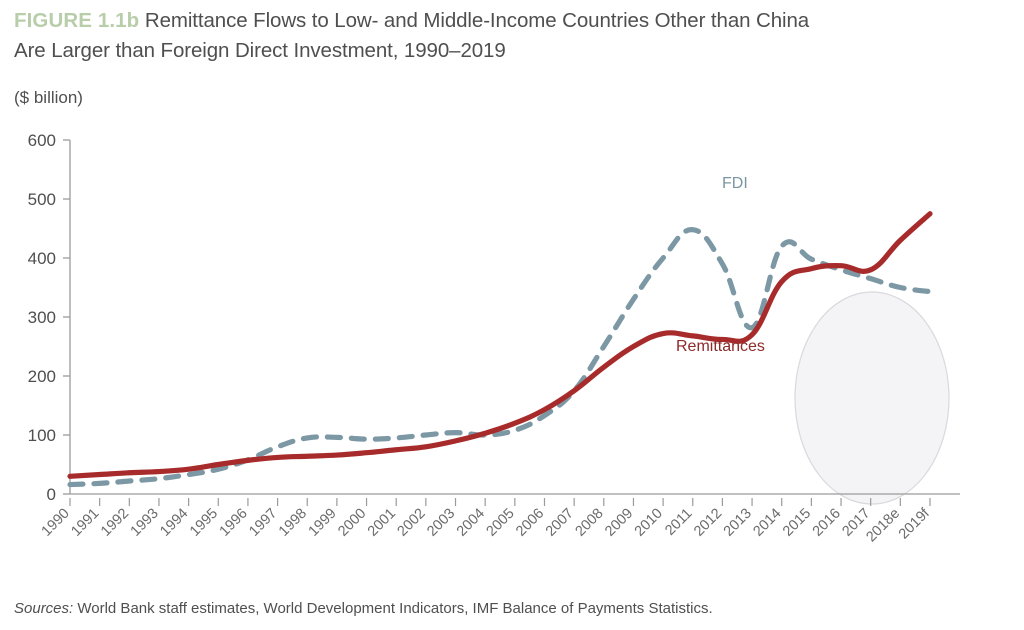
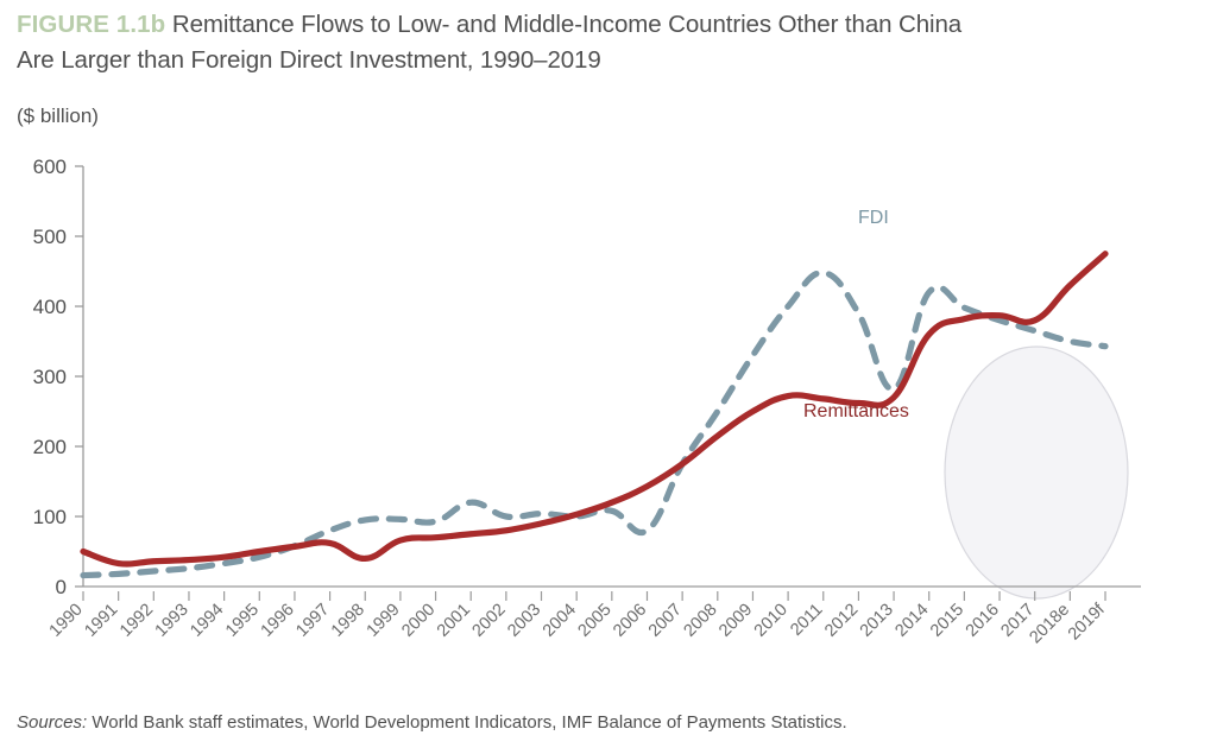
Remittances/1990: 30 -> 50
Remittances/1998: 60 -> 40
FDI/2001: 100 -> 120
FDI/2006: 130 -> 80
